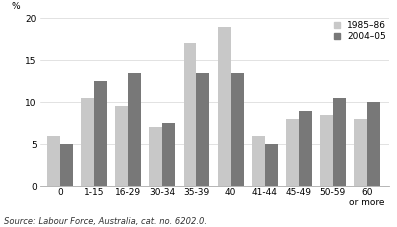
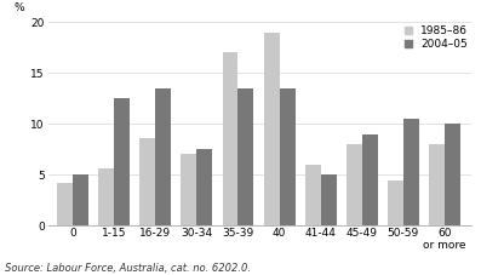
1985–86/0: 6.0 -> 4.2
1985–86/1-15: 10.5 -> 5.6
1985–86/16-29: 9.5 -> 8.6
1985–86/50-59: 8.5 -> 4.4
